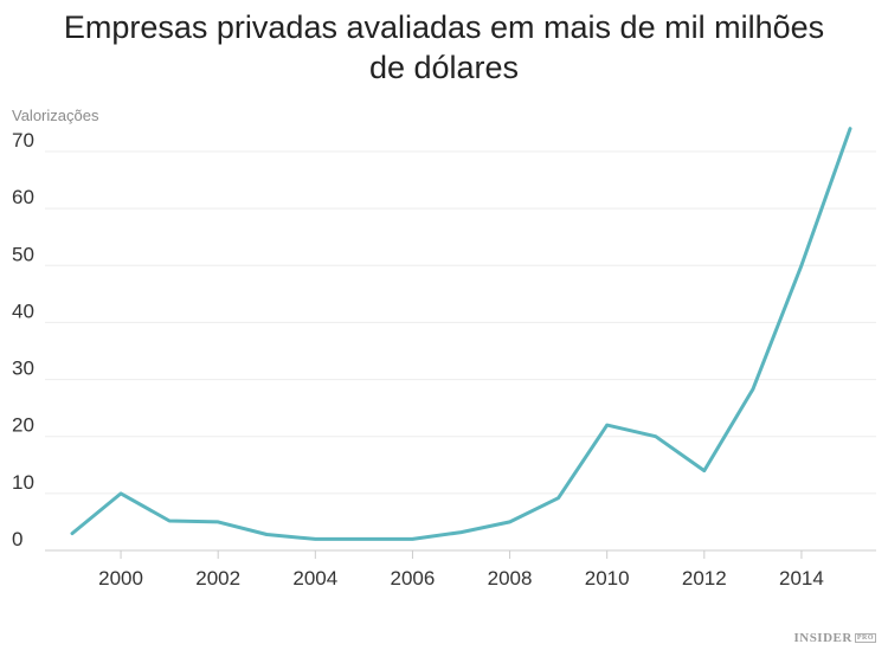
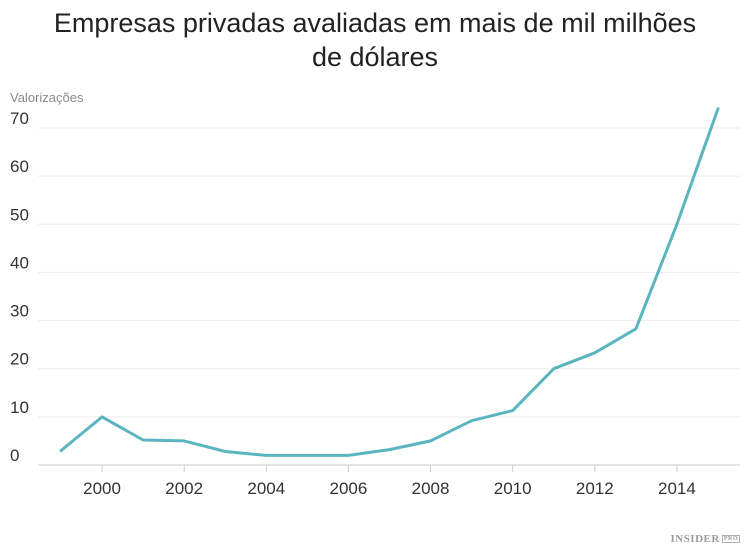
2010: 22 -> 11
2012: 14 -> 23
